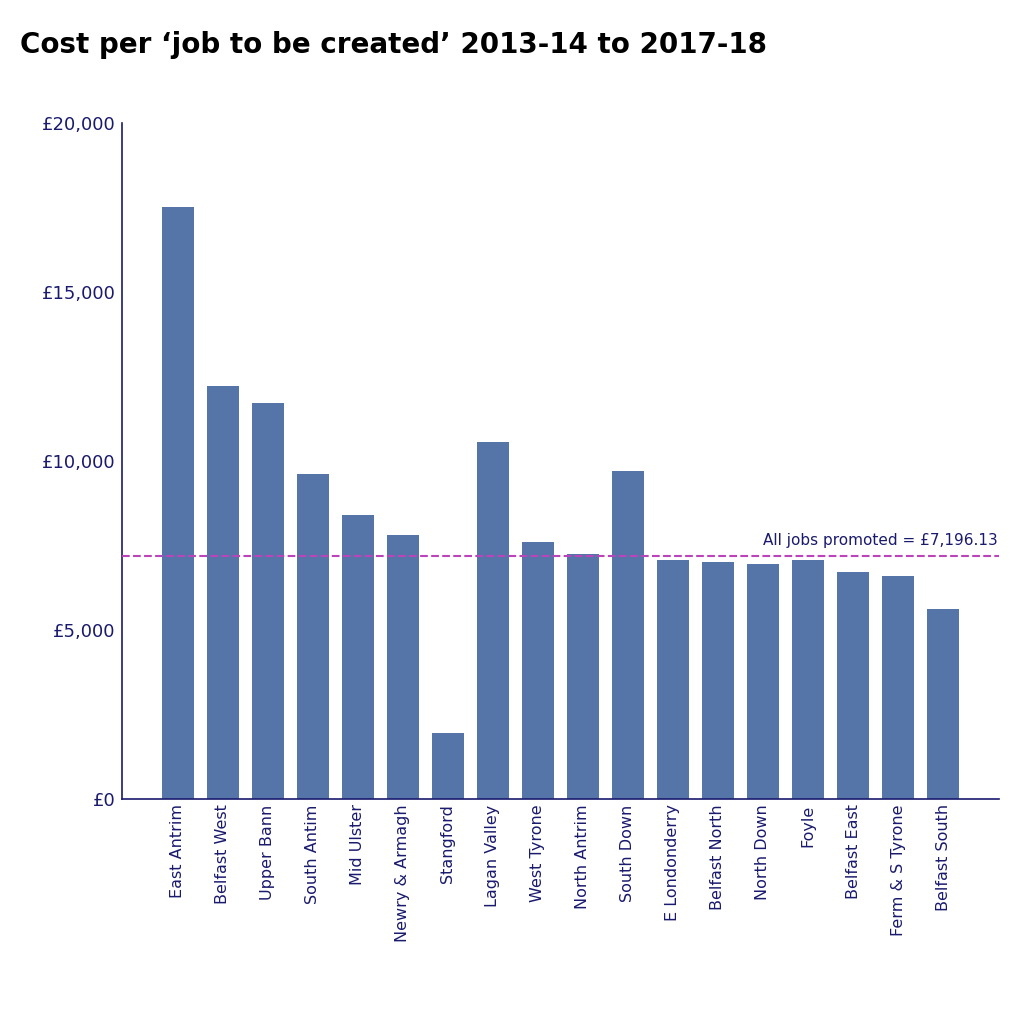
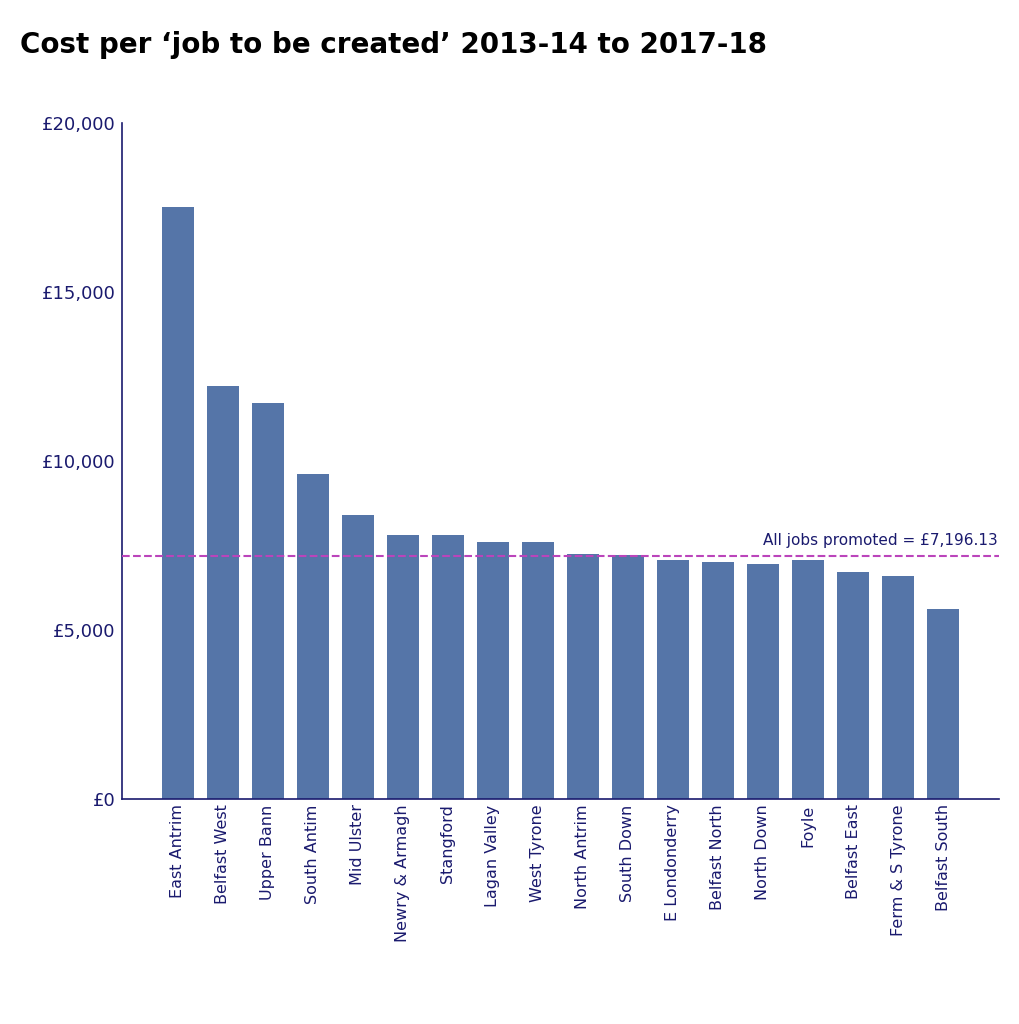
Stangford: £1,950 -> £7,800
Lagan Valley: £10,550 -> £7,600
South Down: £9,700 -> £7,200
